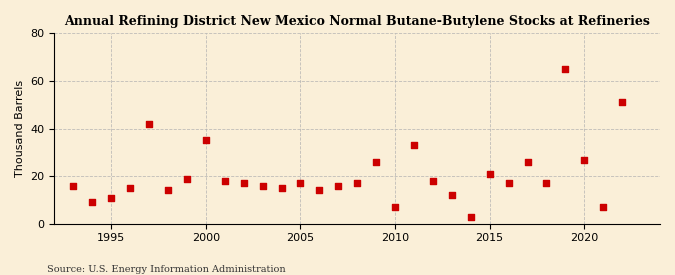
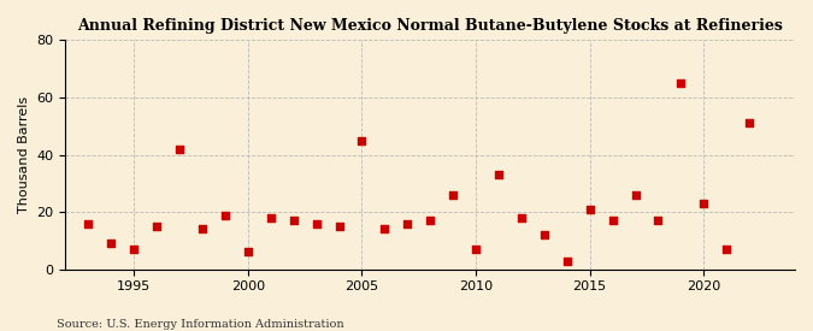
1995: 11 -> 7
2000: 35 -> 6
2005: 17 -> 45
2020: 27 -> 23
